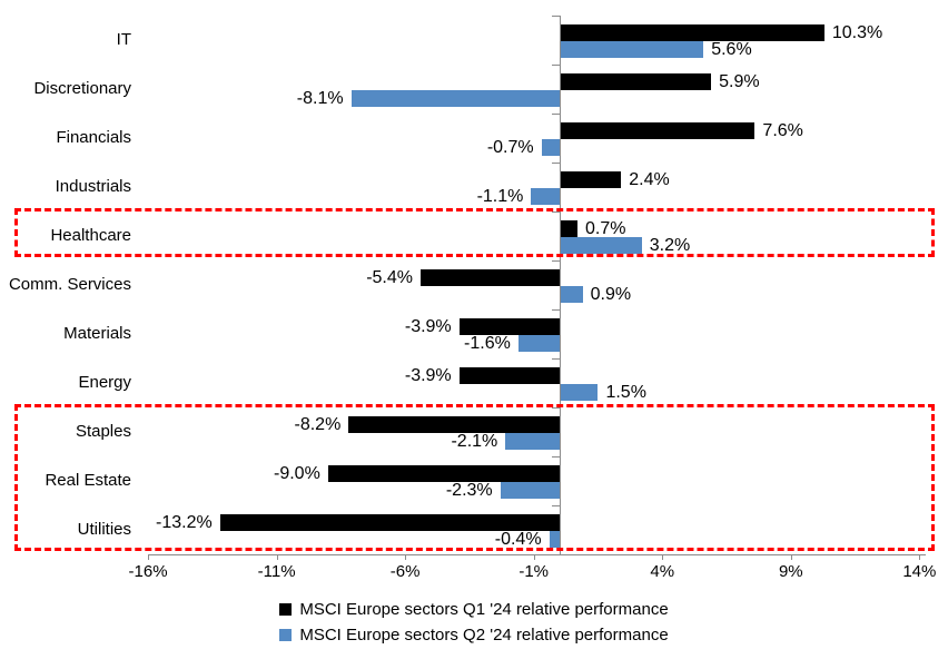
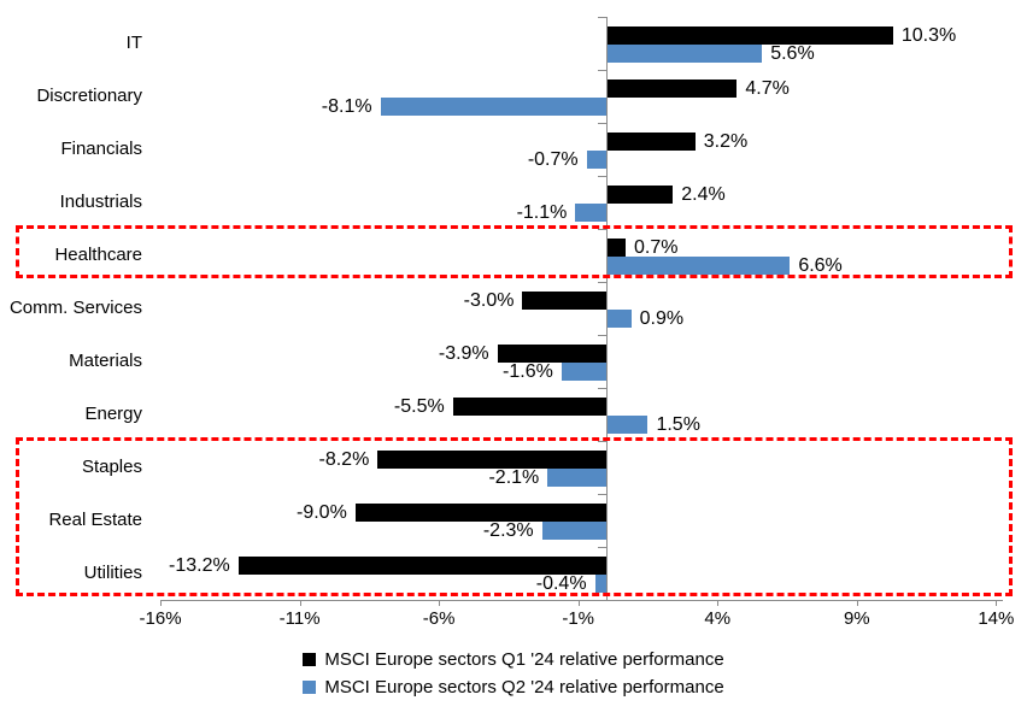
MSCI Europe sectors Q1 '24 relative performance/Discretionary: 5.9% -> 4.7%
MSCI Europe sectors Q1 '24 relative performance/Financials: 7.6% -> 3.2%
MSCI Europe sectors Q2 '24 relative performance/Healthcare: 3.2% -> 6.6%
MSCI Europe sectors Q1 '24 relative performance/Comm. Services: -5.4% -> -3.0%
MSCI Europe sectors Q1 '24 relative performance/Energy: -3.9% -> -5.5%
